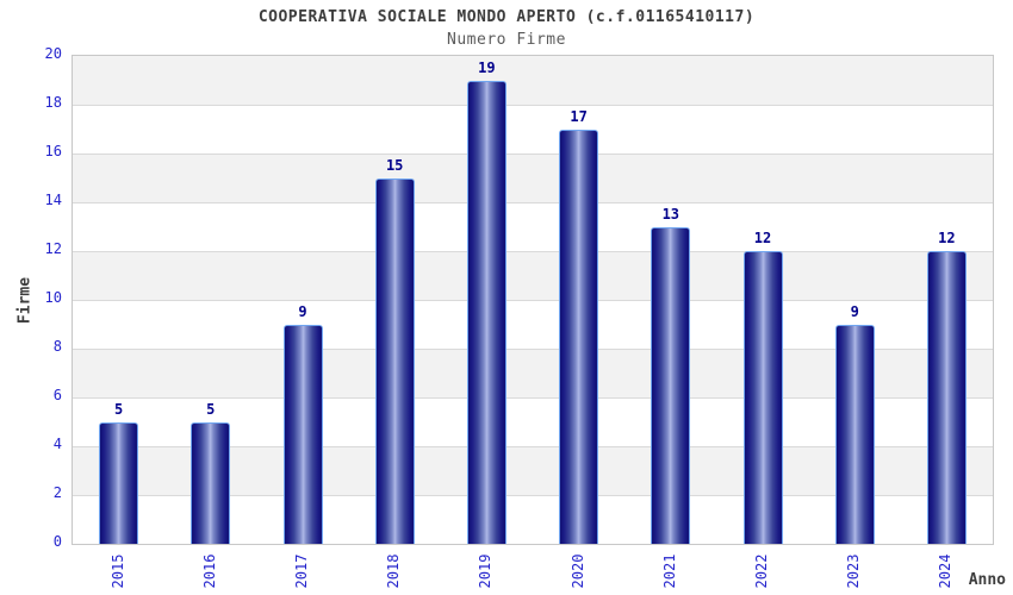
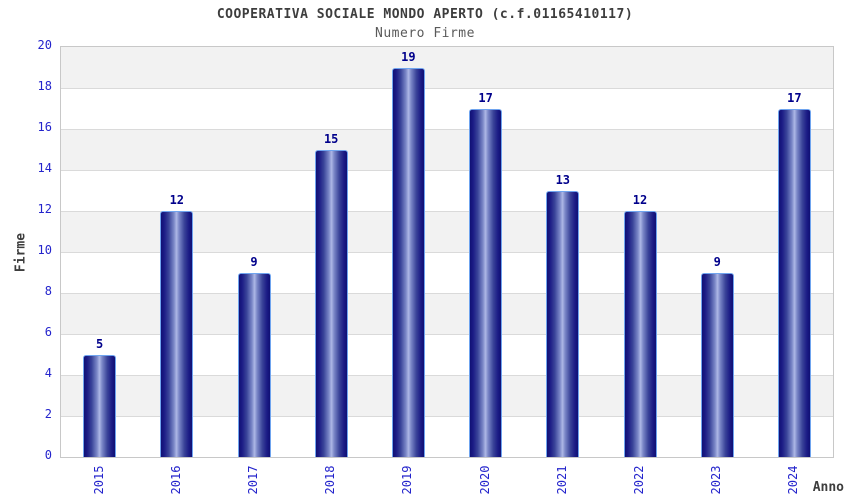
2016: 5 -> 12
2024: 12 -> 17
